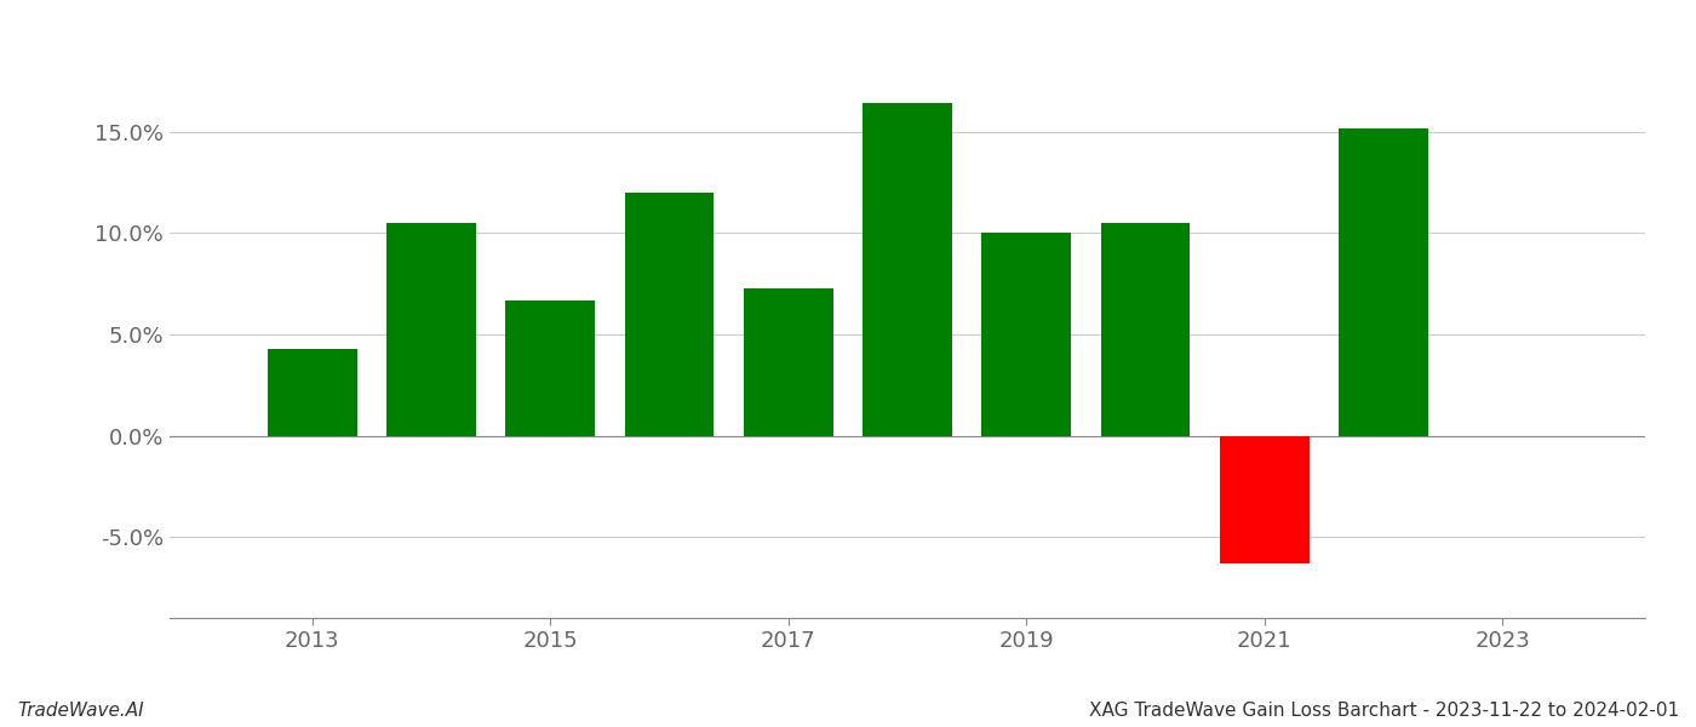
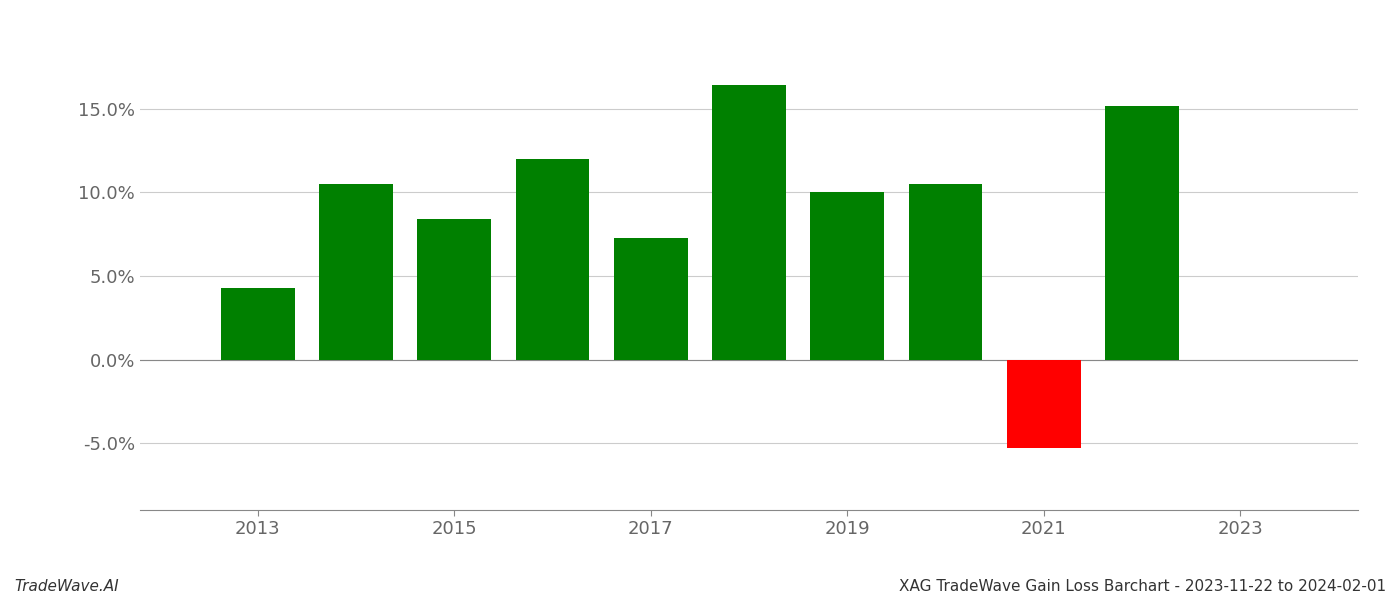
2015: 6.7% -> 8.4%
2021: -6.3% -> -5.3%
